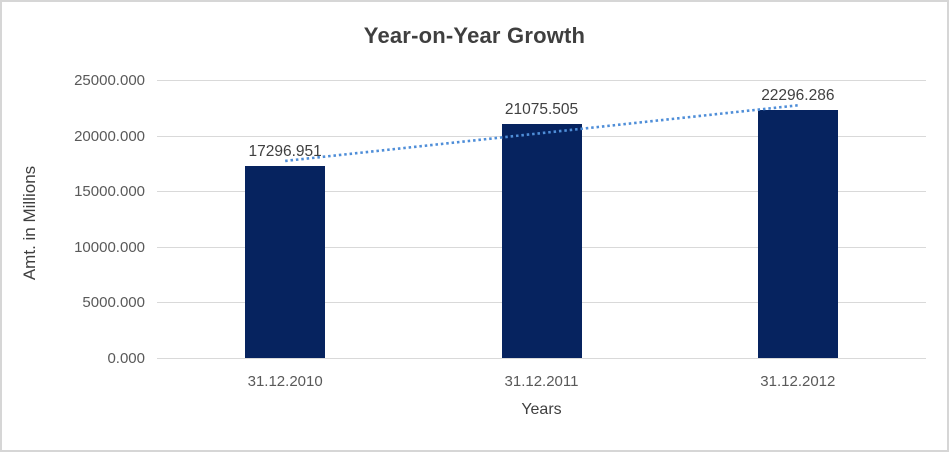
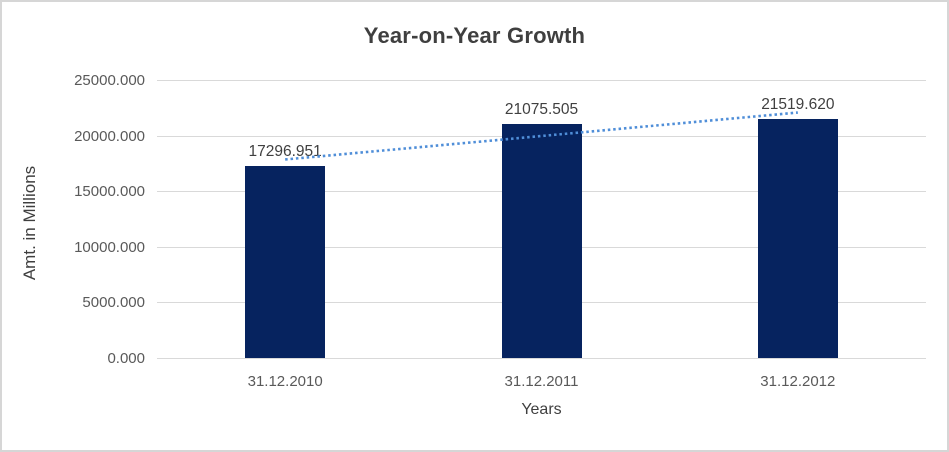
31.12.2012: 22296.286 -> 21519.620
